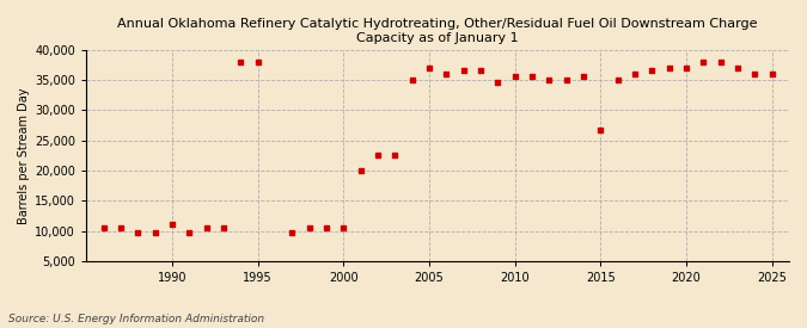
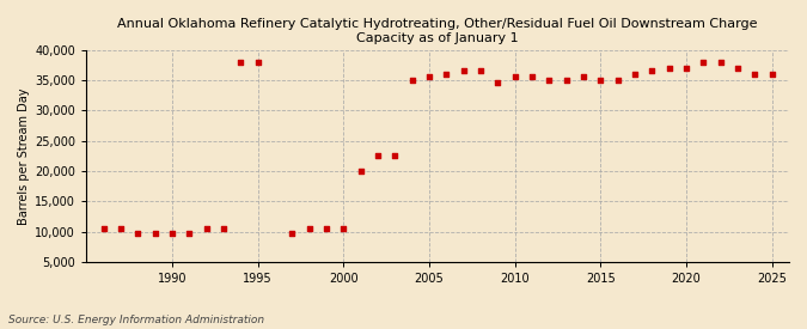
1990: 11,200 -> 9,700
2005: 37,000 -> 35,500
2015: 26,600 -> 35,000
